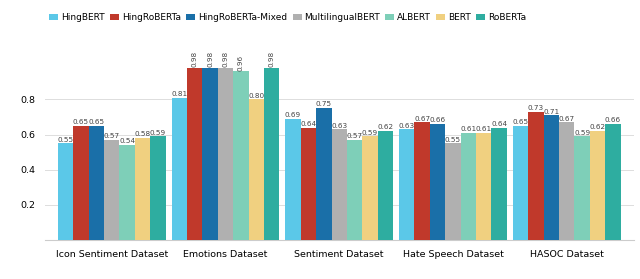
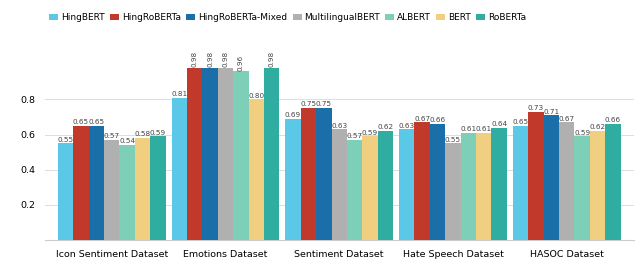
HingRoBERTa/Sentiment Dataset: 0.64 -> 0.75
